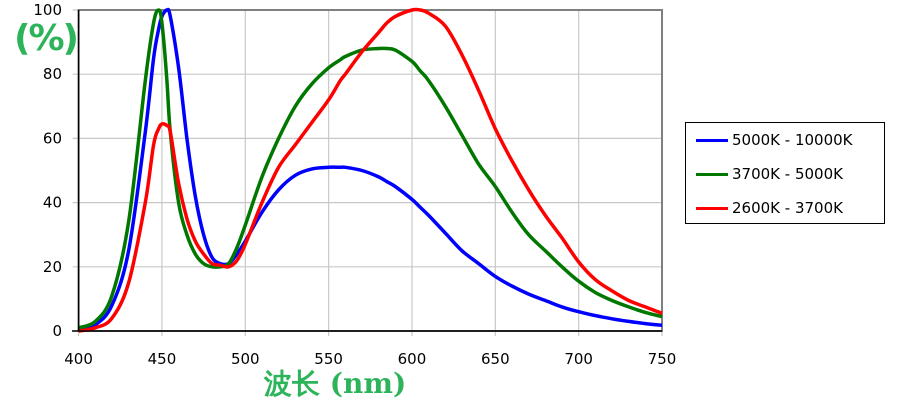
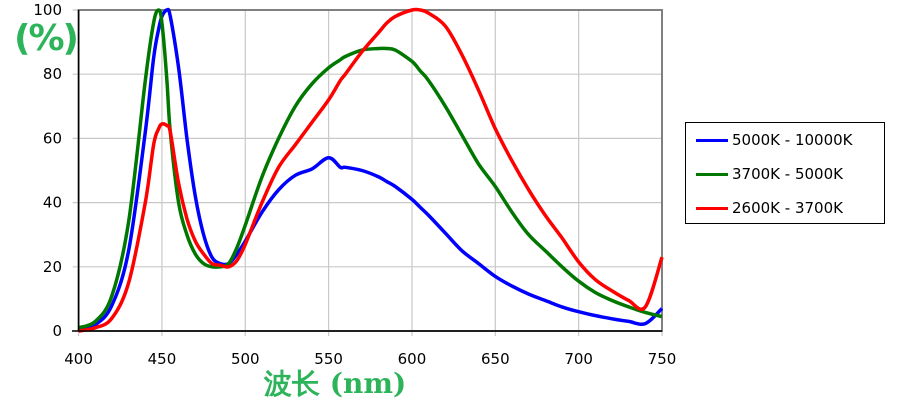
5000K - 10000K/550: 51 -> 54
5000K - 10000K/750: 2 -> 7
2600K - 3700K/750: 6 -> 23
